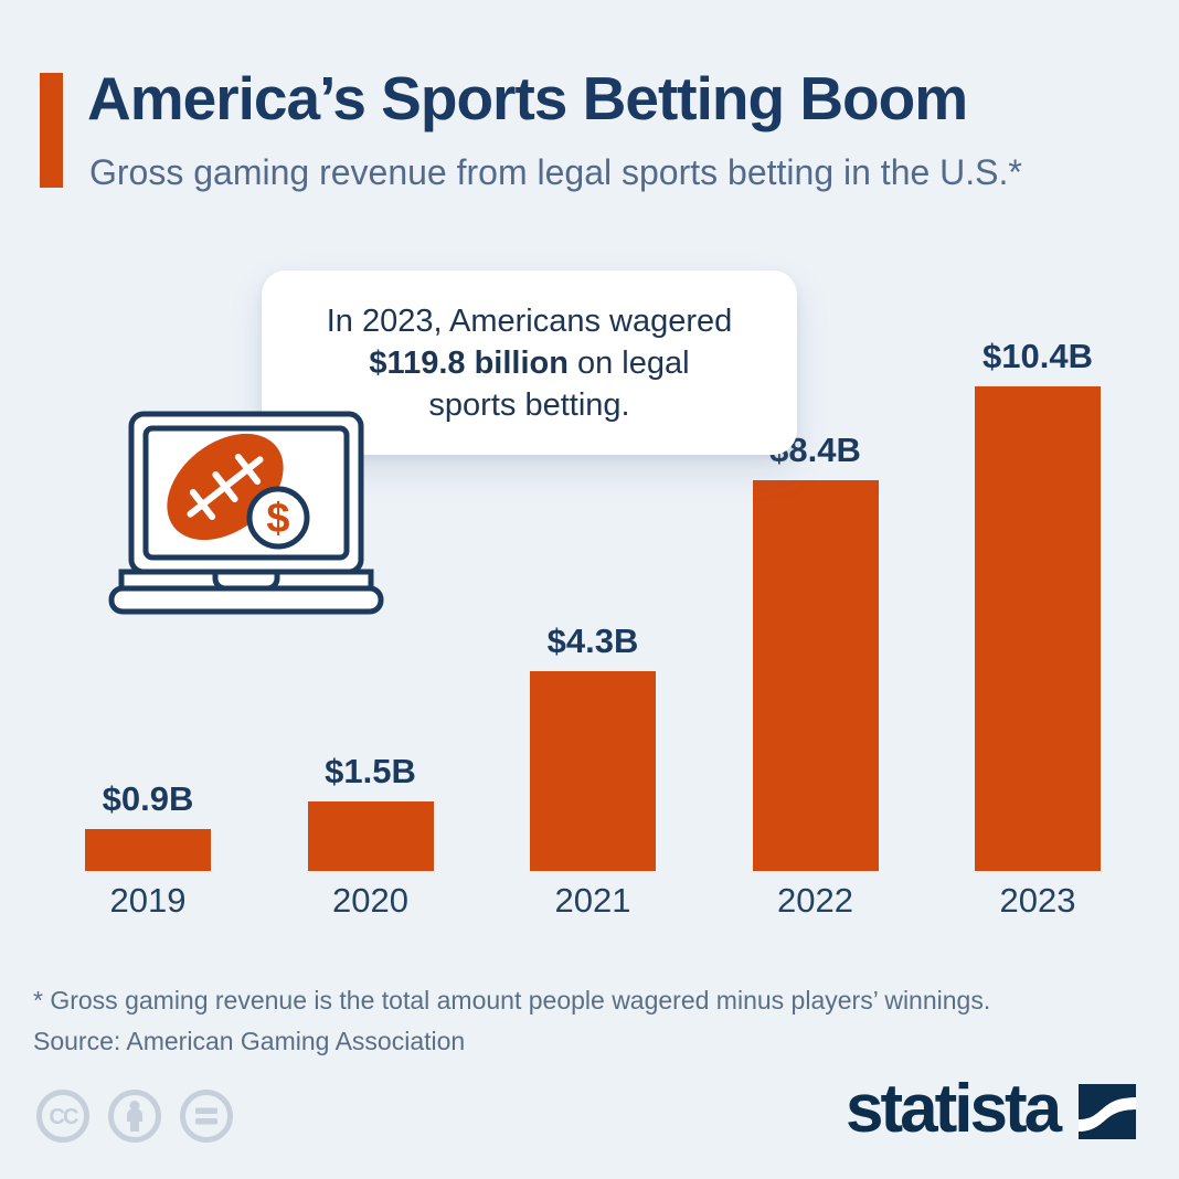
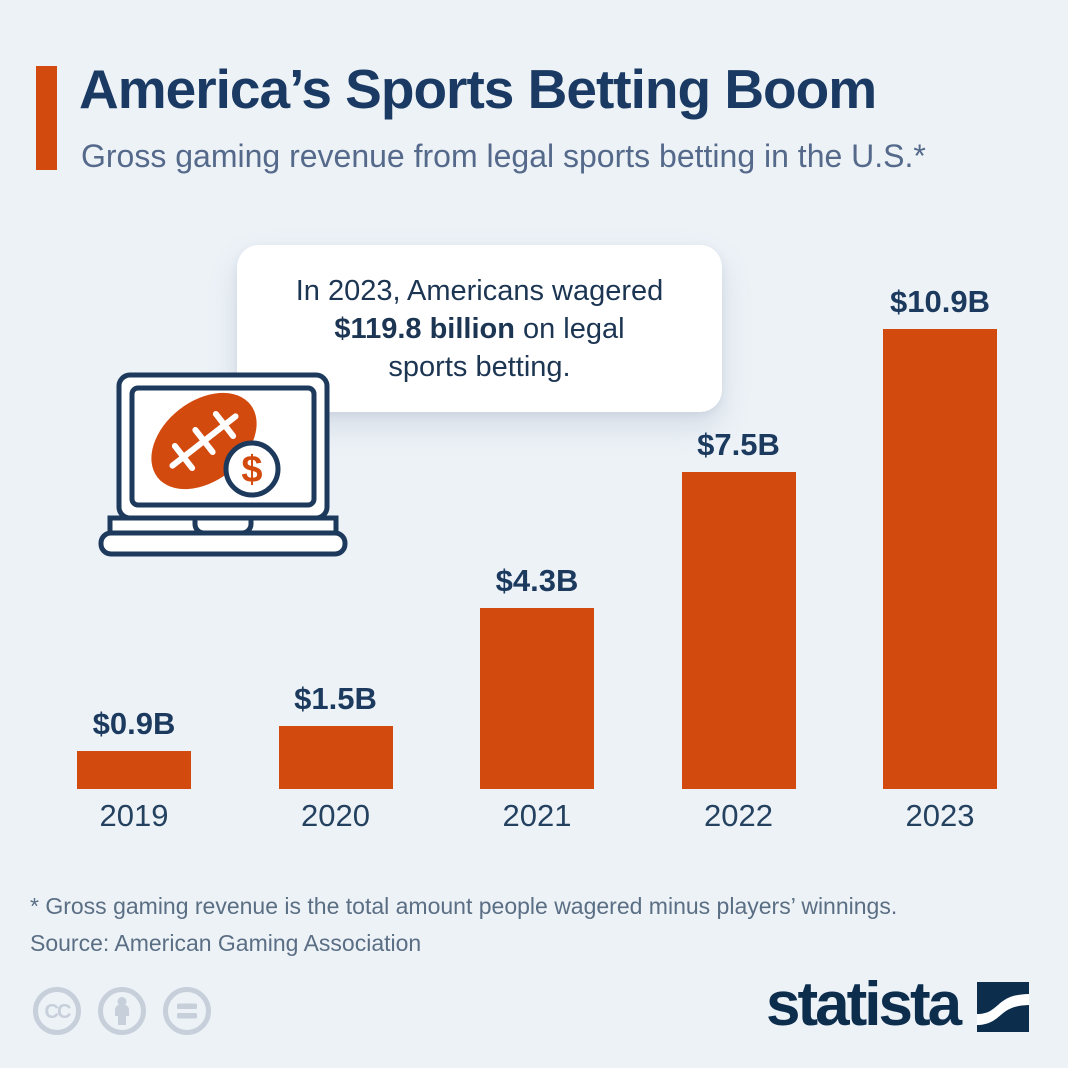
2022: $8.4B -> $7.5B
2023: $10.4B -> $10.9B
